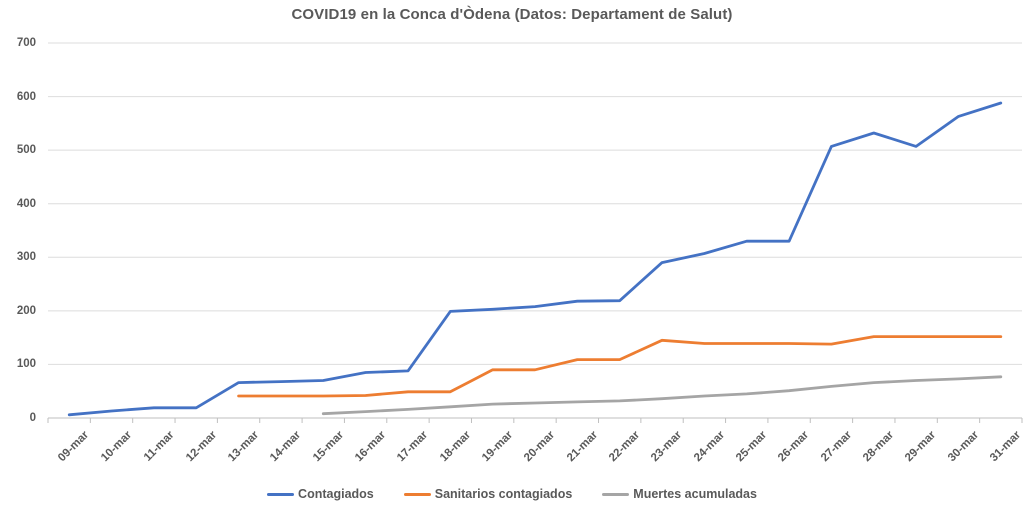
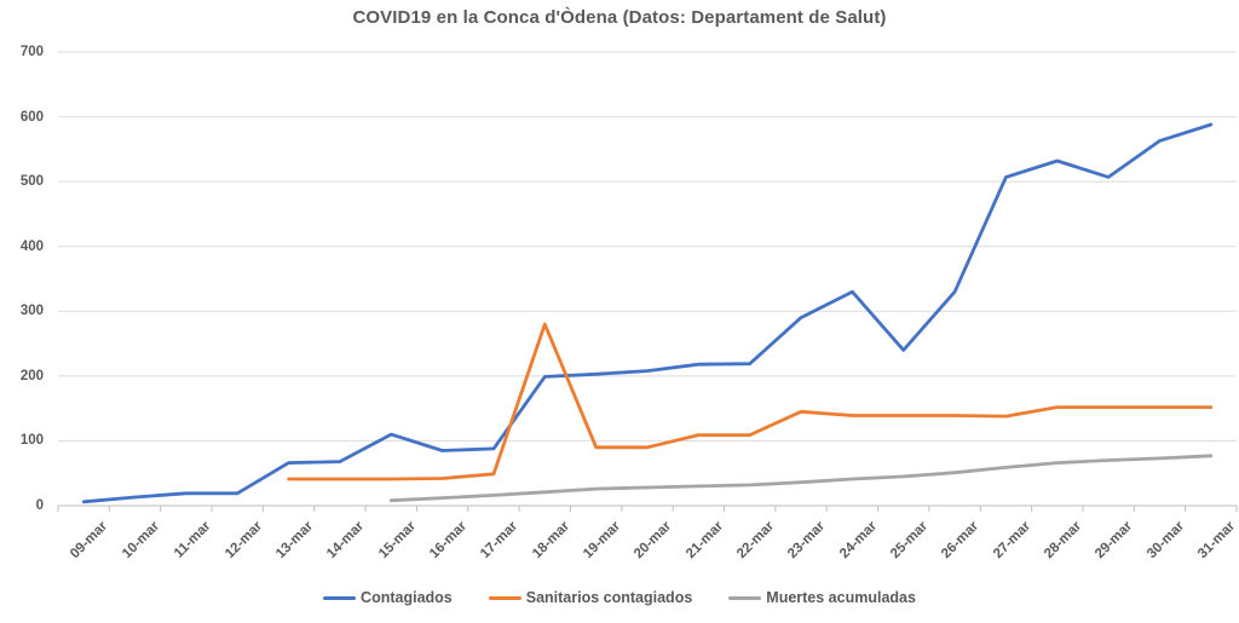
Contagiados/15-mar: 70 -> 110
Sanitarios contagiados/18-mar: 50 -> 280
Contagiados/24-mar: 310 -> 330
Contagiados/25-mar: 330 -> 240
